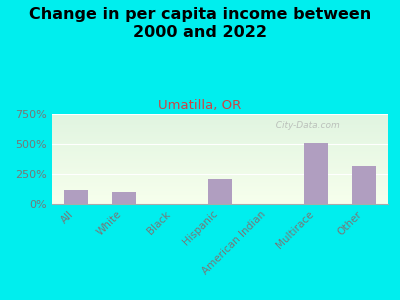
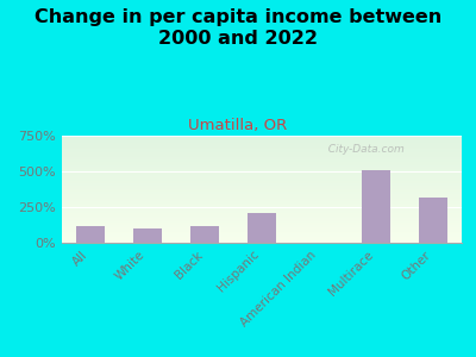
Black: 0% -> 120%
